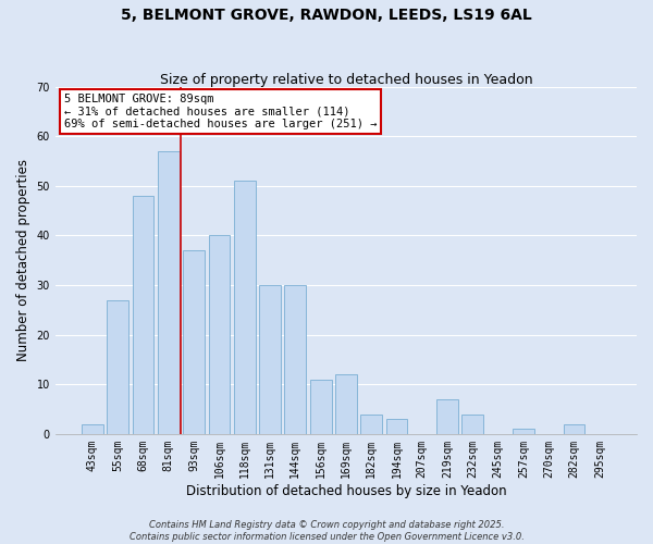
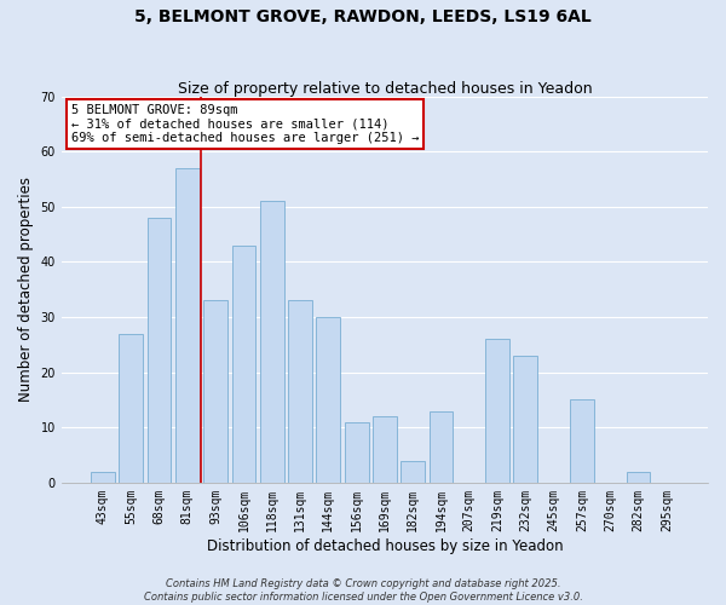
93sqm: 37 -> 33
106sqm: 40 -> 43
131sqm: 30 -> 33
194sqm: 3 -> 13
219sqm: 7 -> 26
232sqm: 4 -> 23
257sqm: 1 -> 15
